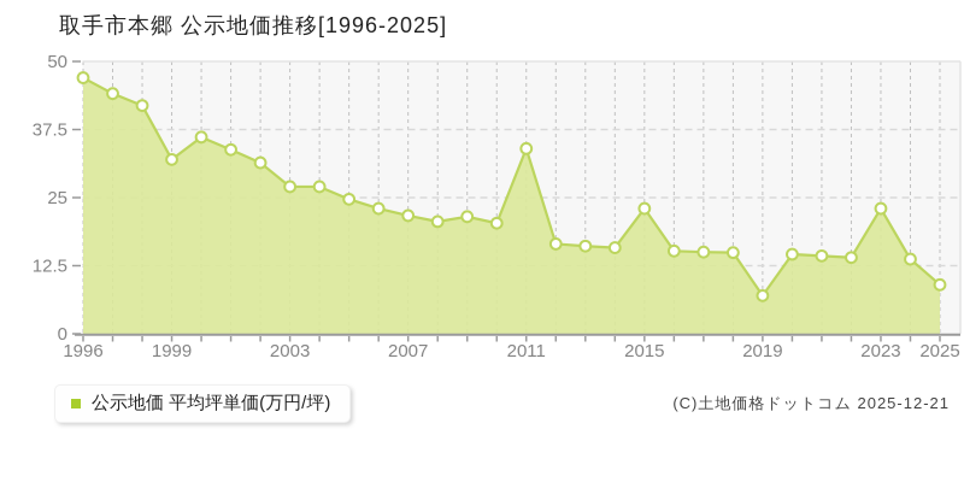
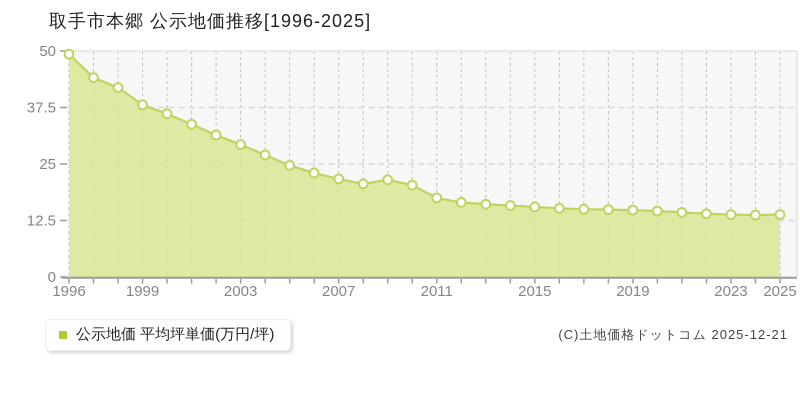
1996: 47 -> 49
1999: 32 -> 38
2003: 27 -> 29
2011: 34 -> 18
2015: 23 -> 16
2019: 7 -> 15
2023: 23 -> 14
2025: 9 -> 14
